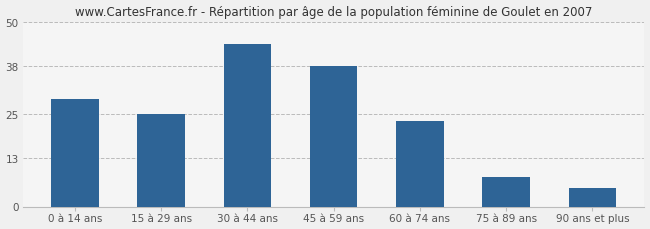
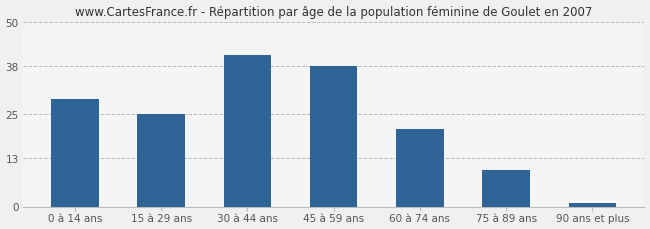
30 à 44 ans: 44 -> 41
60 à 74 ans: 23 -> 21
75 à 89 ans: 8 -> 10
90 ans et plus: 5 -> 1
